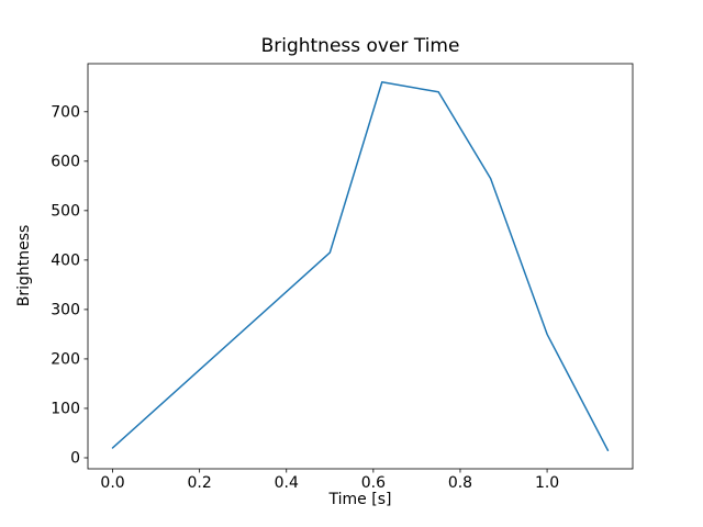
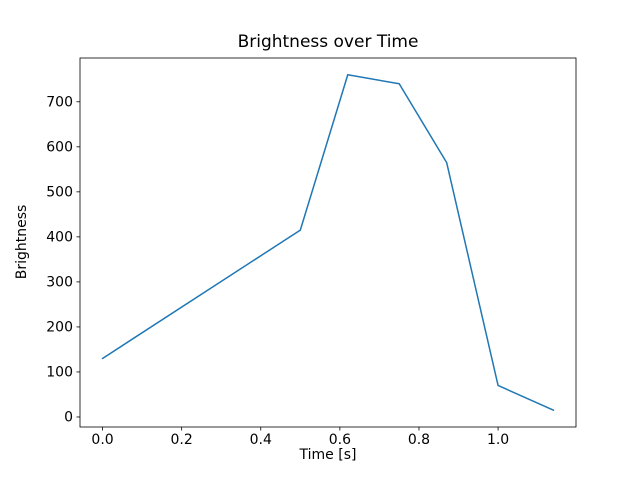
0.0: 20 -> 130
1.0: 250 -> 70
